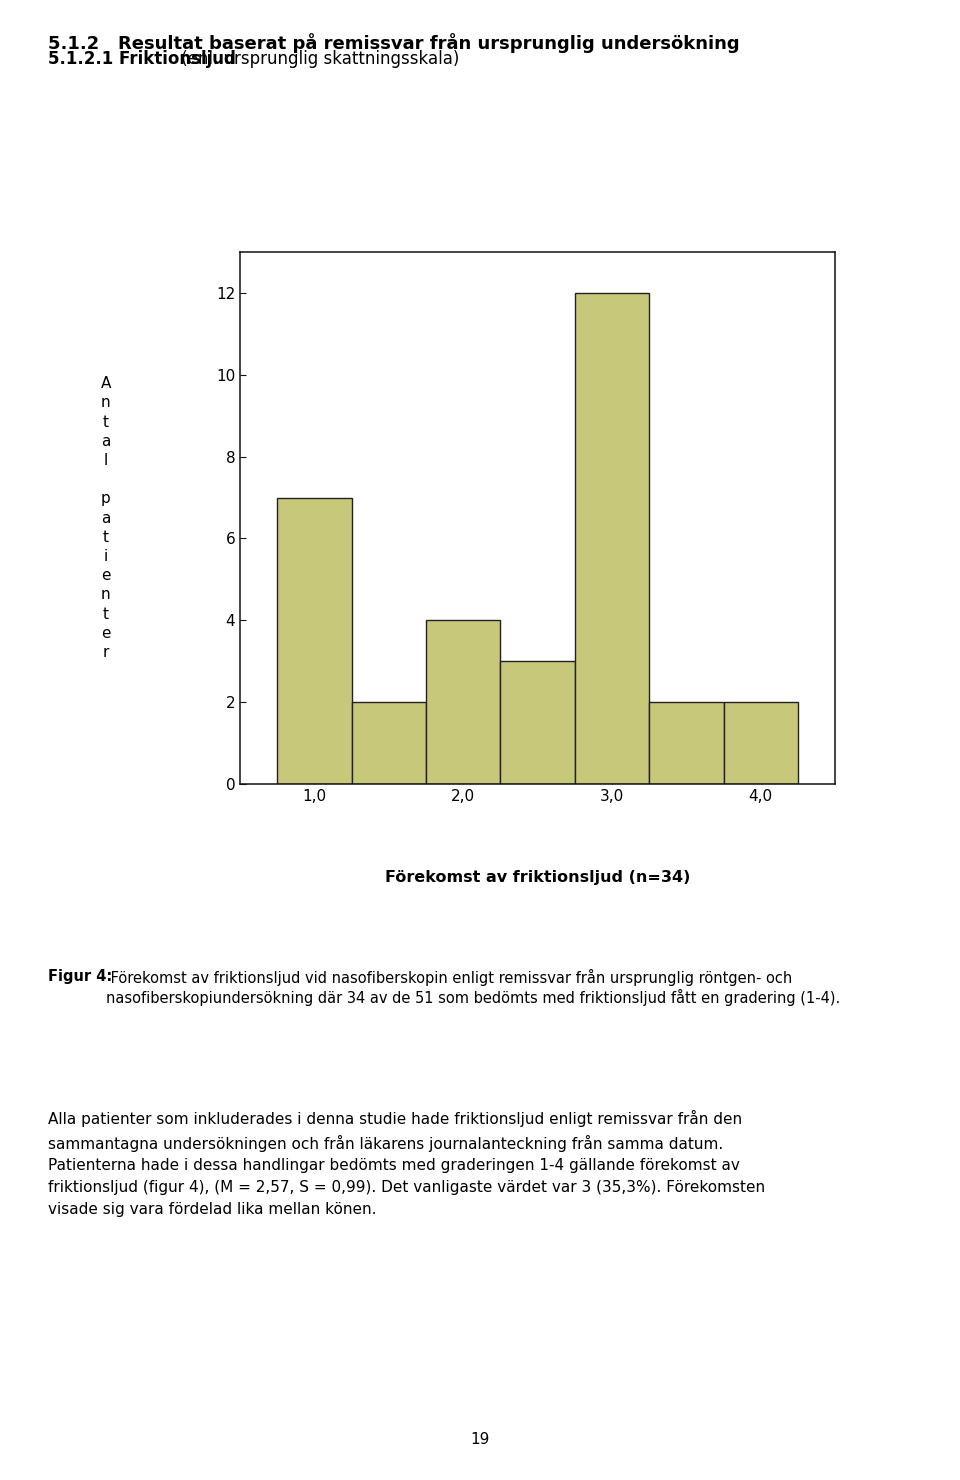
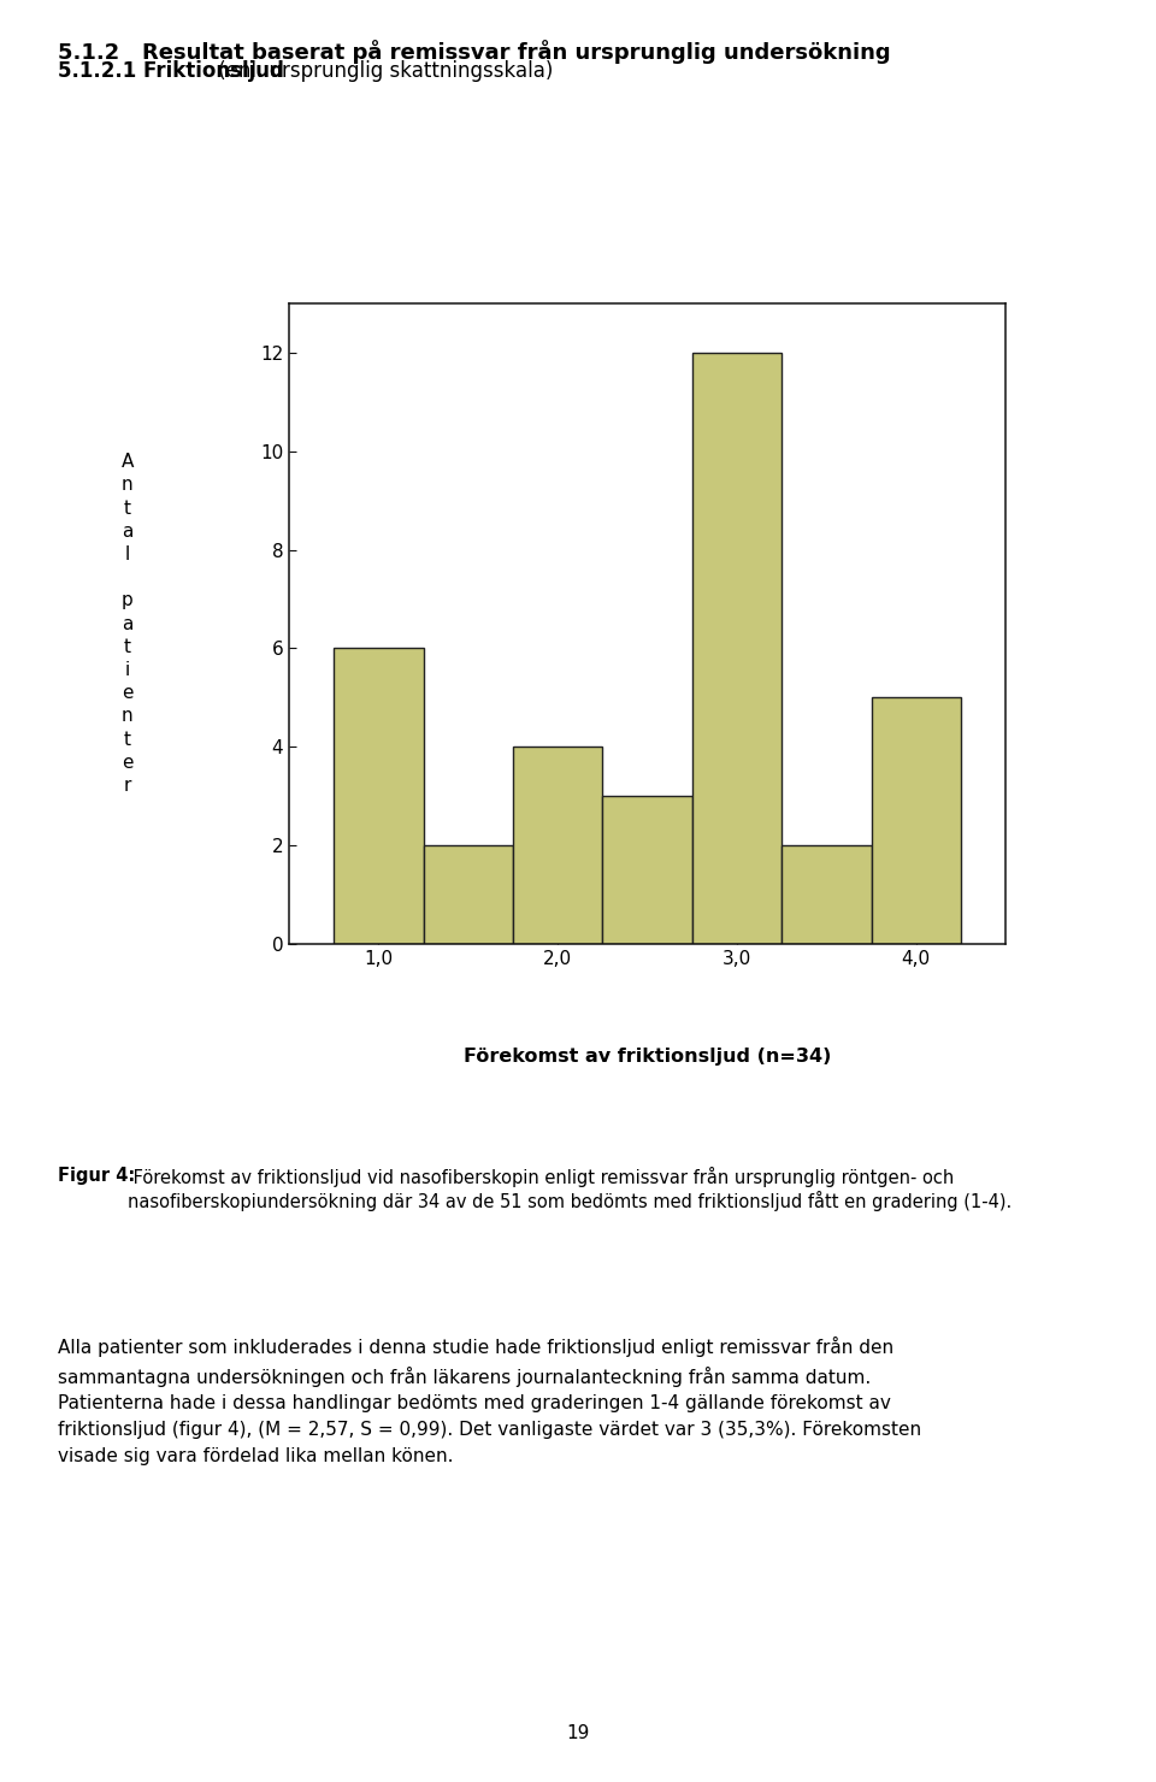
1,0: 7 -> 6
4,0: 2 -> 5
